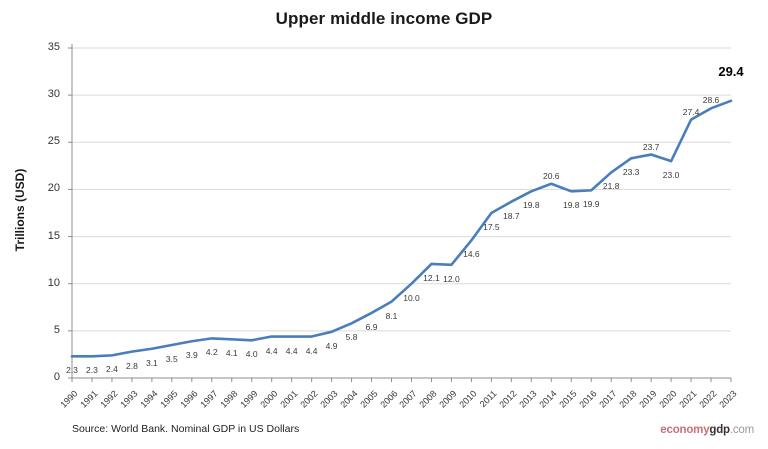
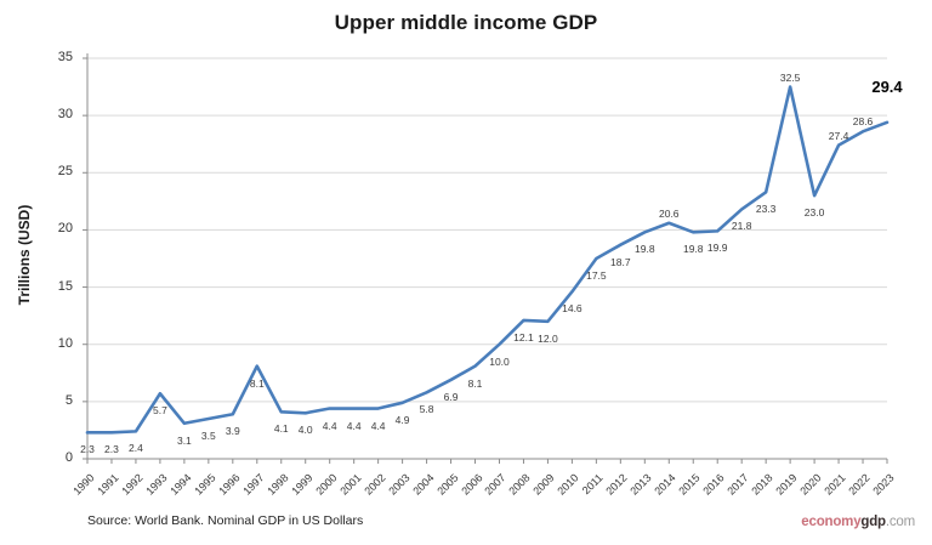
1993: 2.8 -> 5.7
1997: 4.2 -> 8.1
2019: 23.7 -> 32.5
